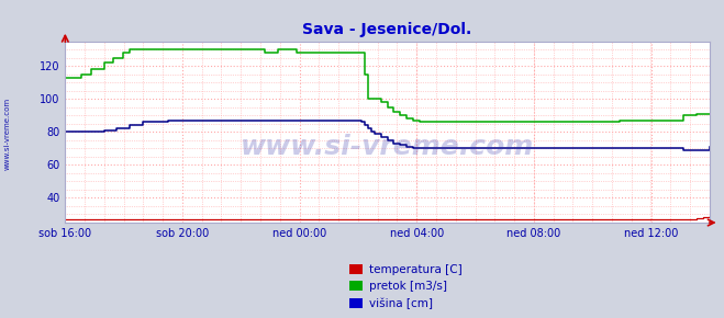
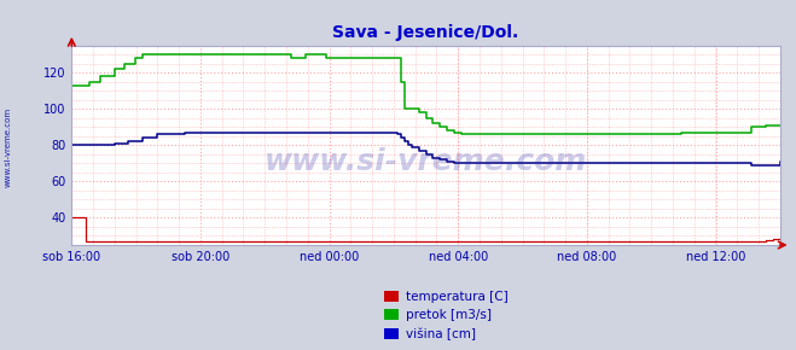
temperatura [C]/sob 16:00: 27 -> 40
